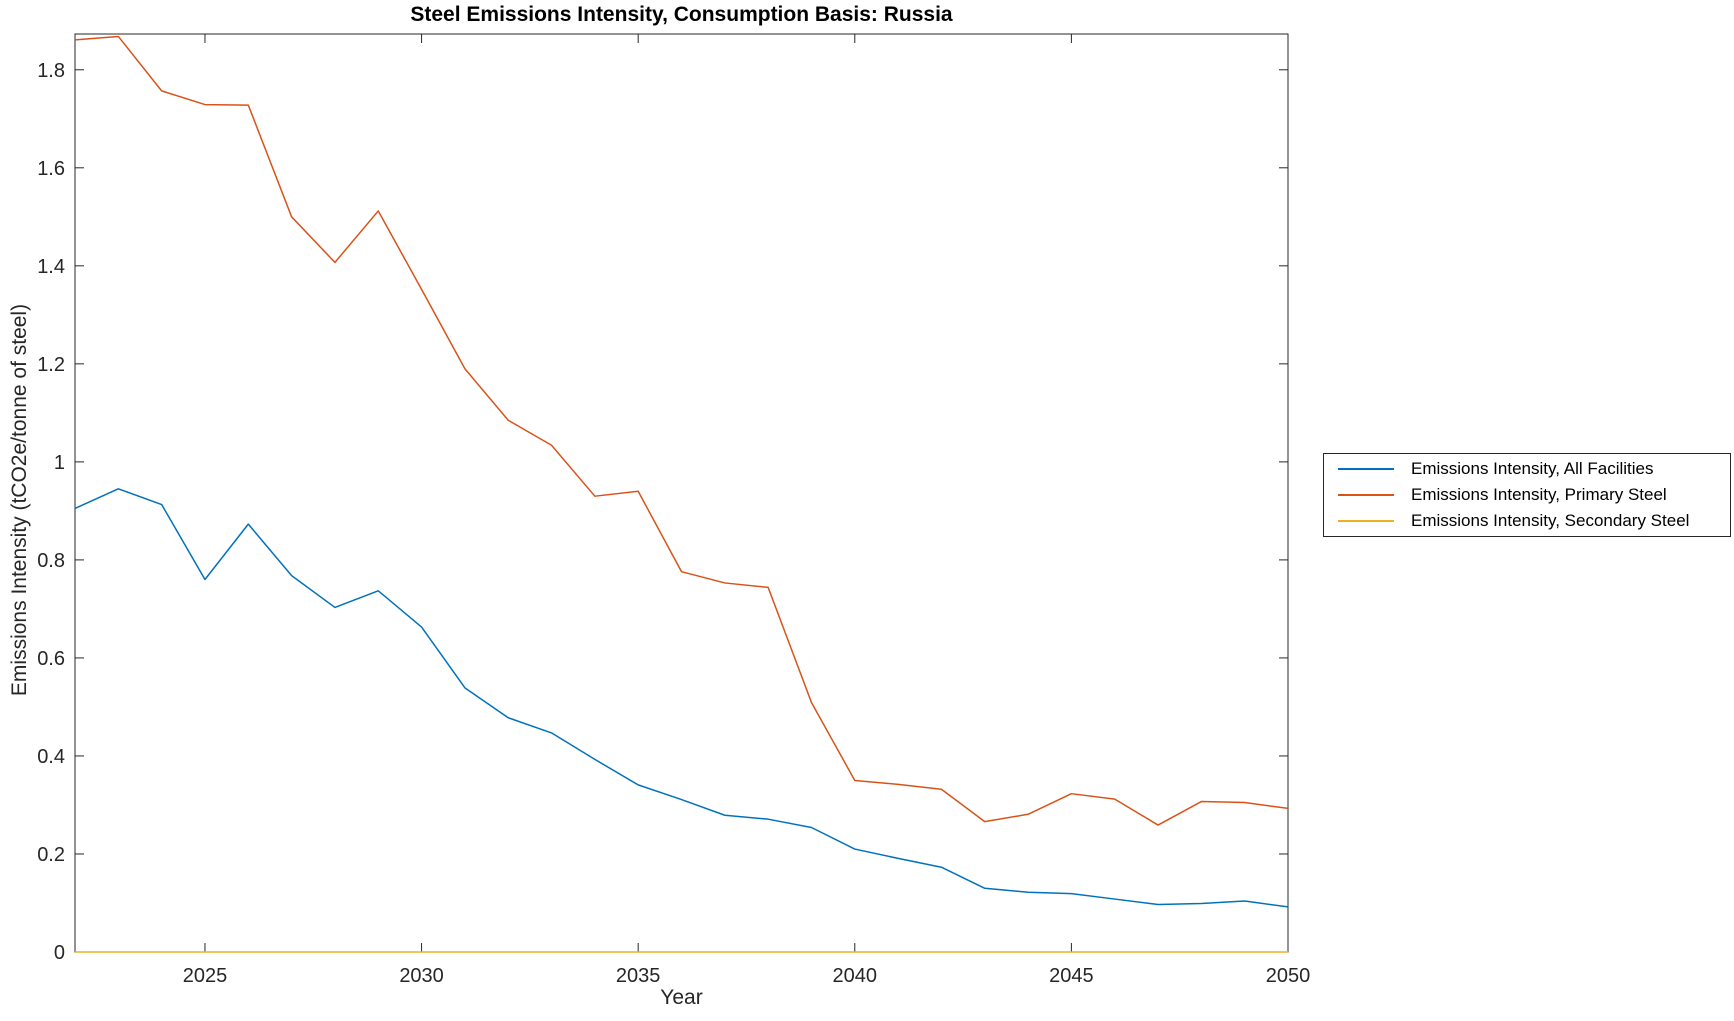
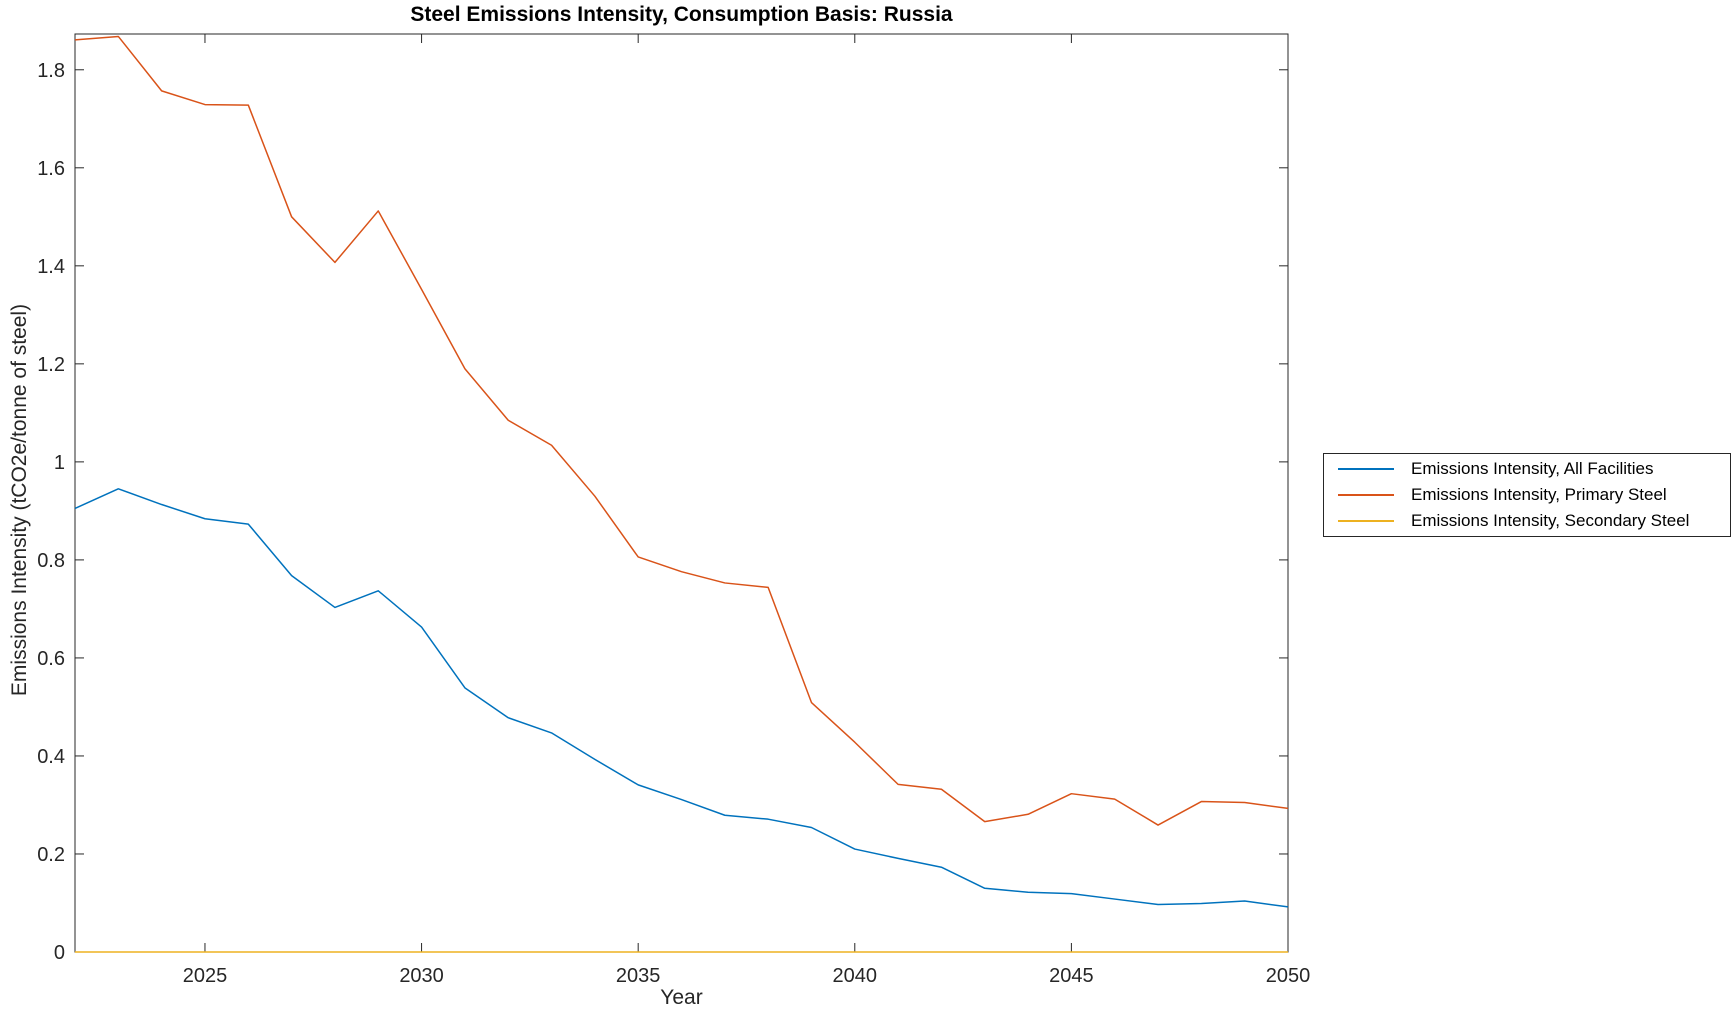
Emissions Intensity, All Facilities/2025: 0.76 -> 0.88
Emissions Intensity, Primary Steel/2035: 0.94 -> 0.81
Emissions Intensity, Primary Steel/2040: 0.35 -> 0.43
